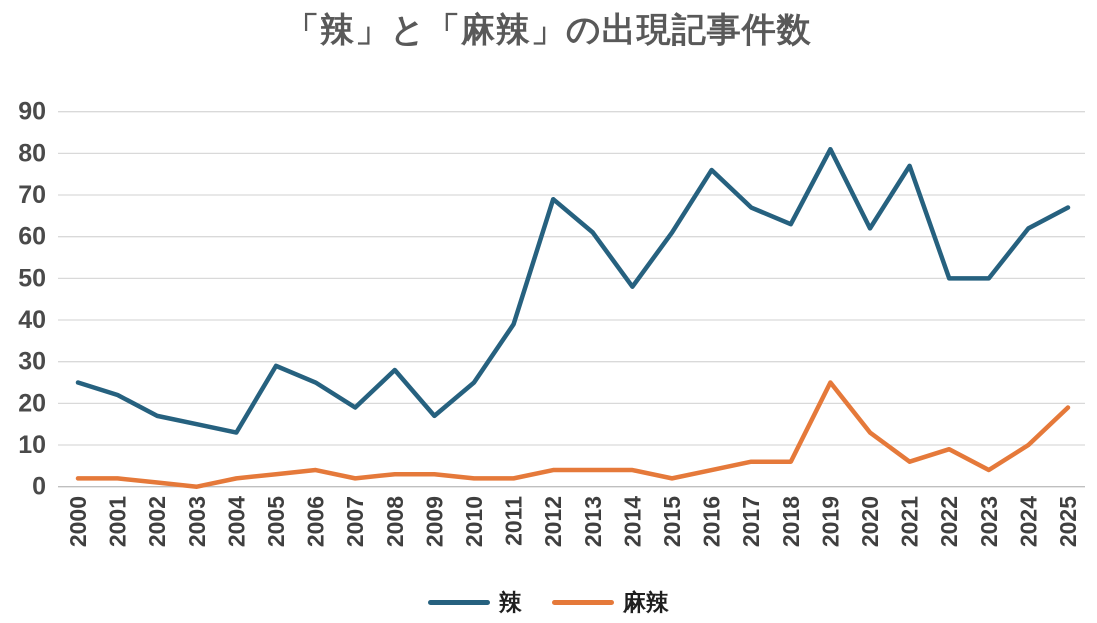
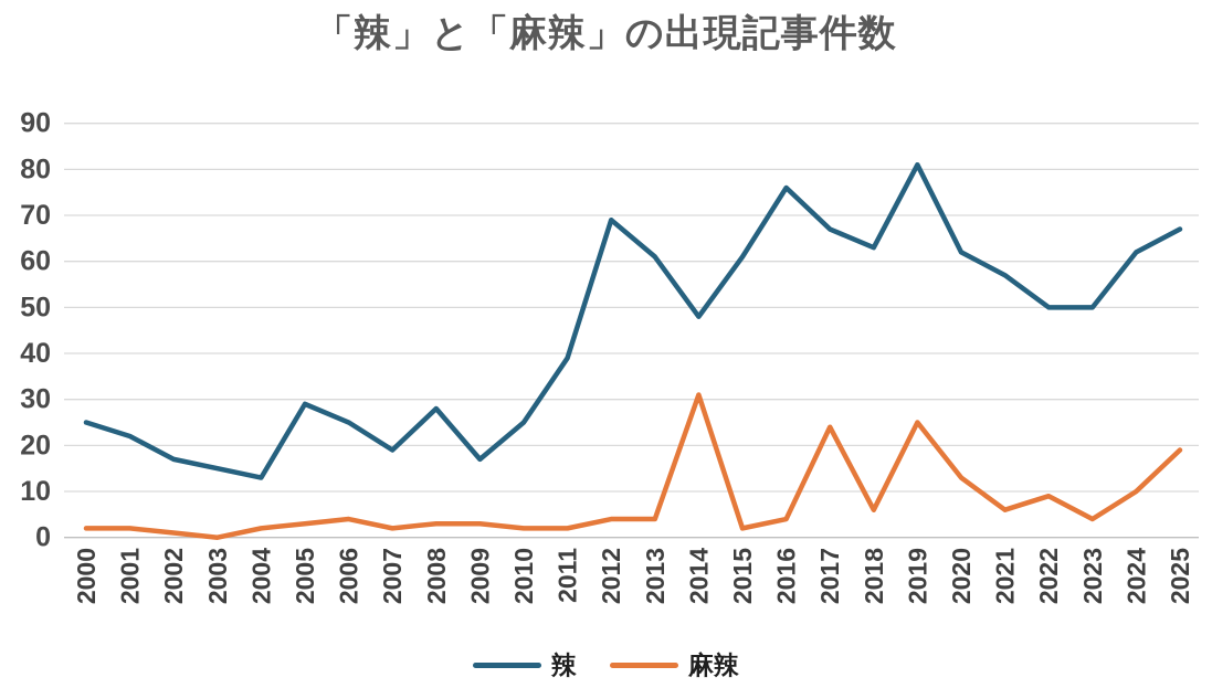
麻辣/2014: 4 -> 31
麻辣/2017: 6 -> 24
辣/2021: 77 -> 57
